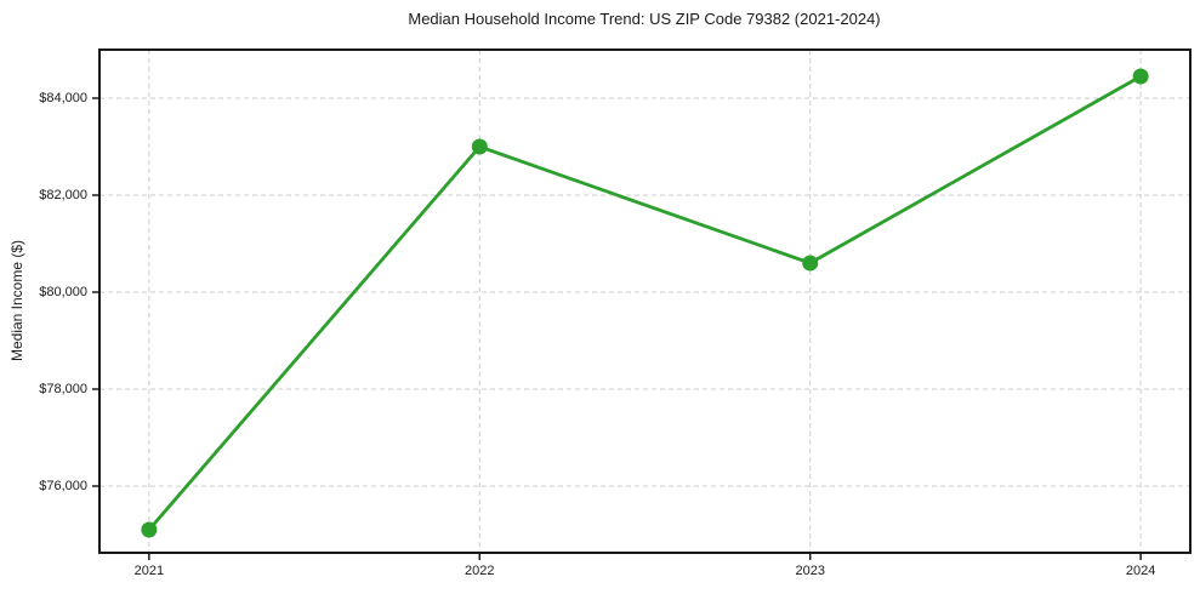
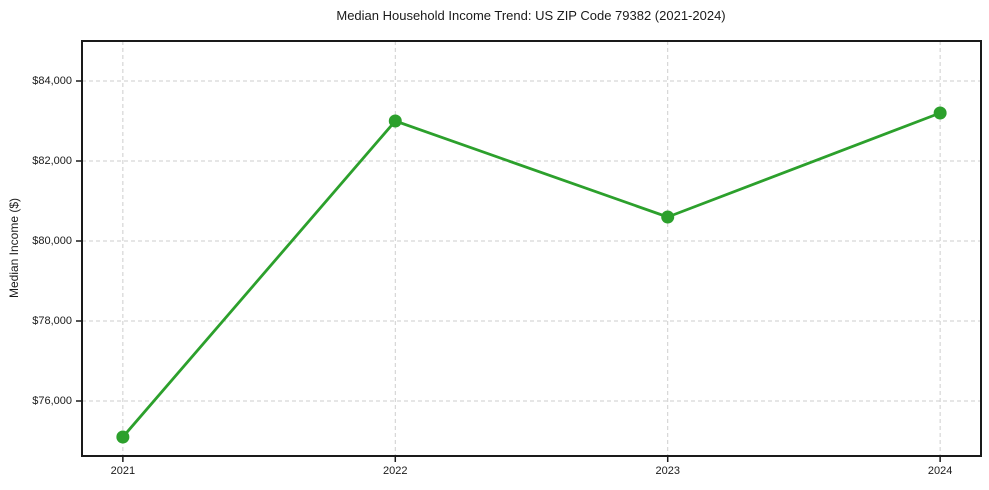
2024: $84400 -> $83200
